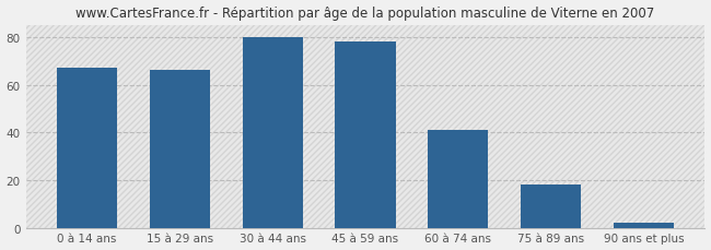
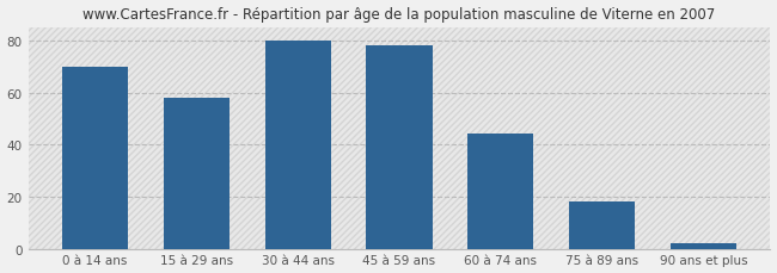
0 à 14 ans: 67 -> 70
15 à 29 ans: 66 -> 58
60 à 74 ans: 41 -> 44
